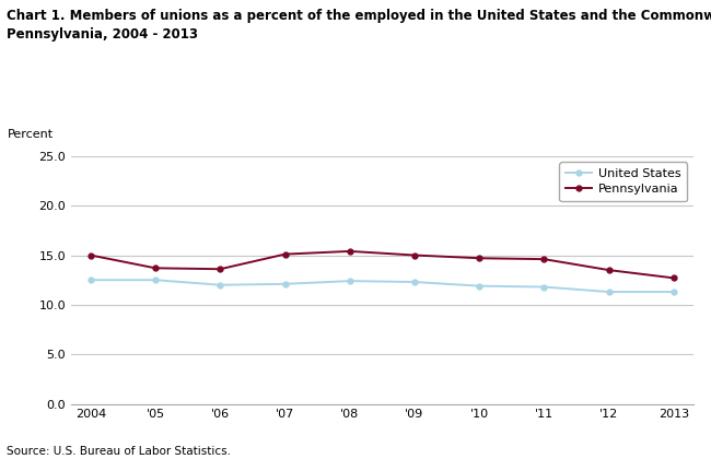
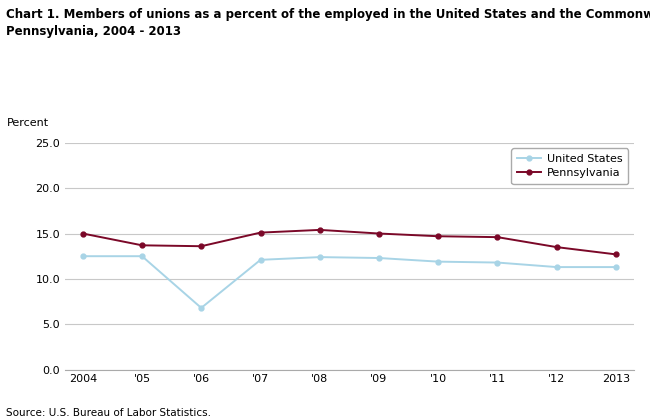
United States/'06: 12.0 -> 6.8
